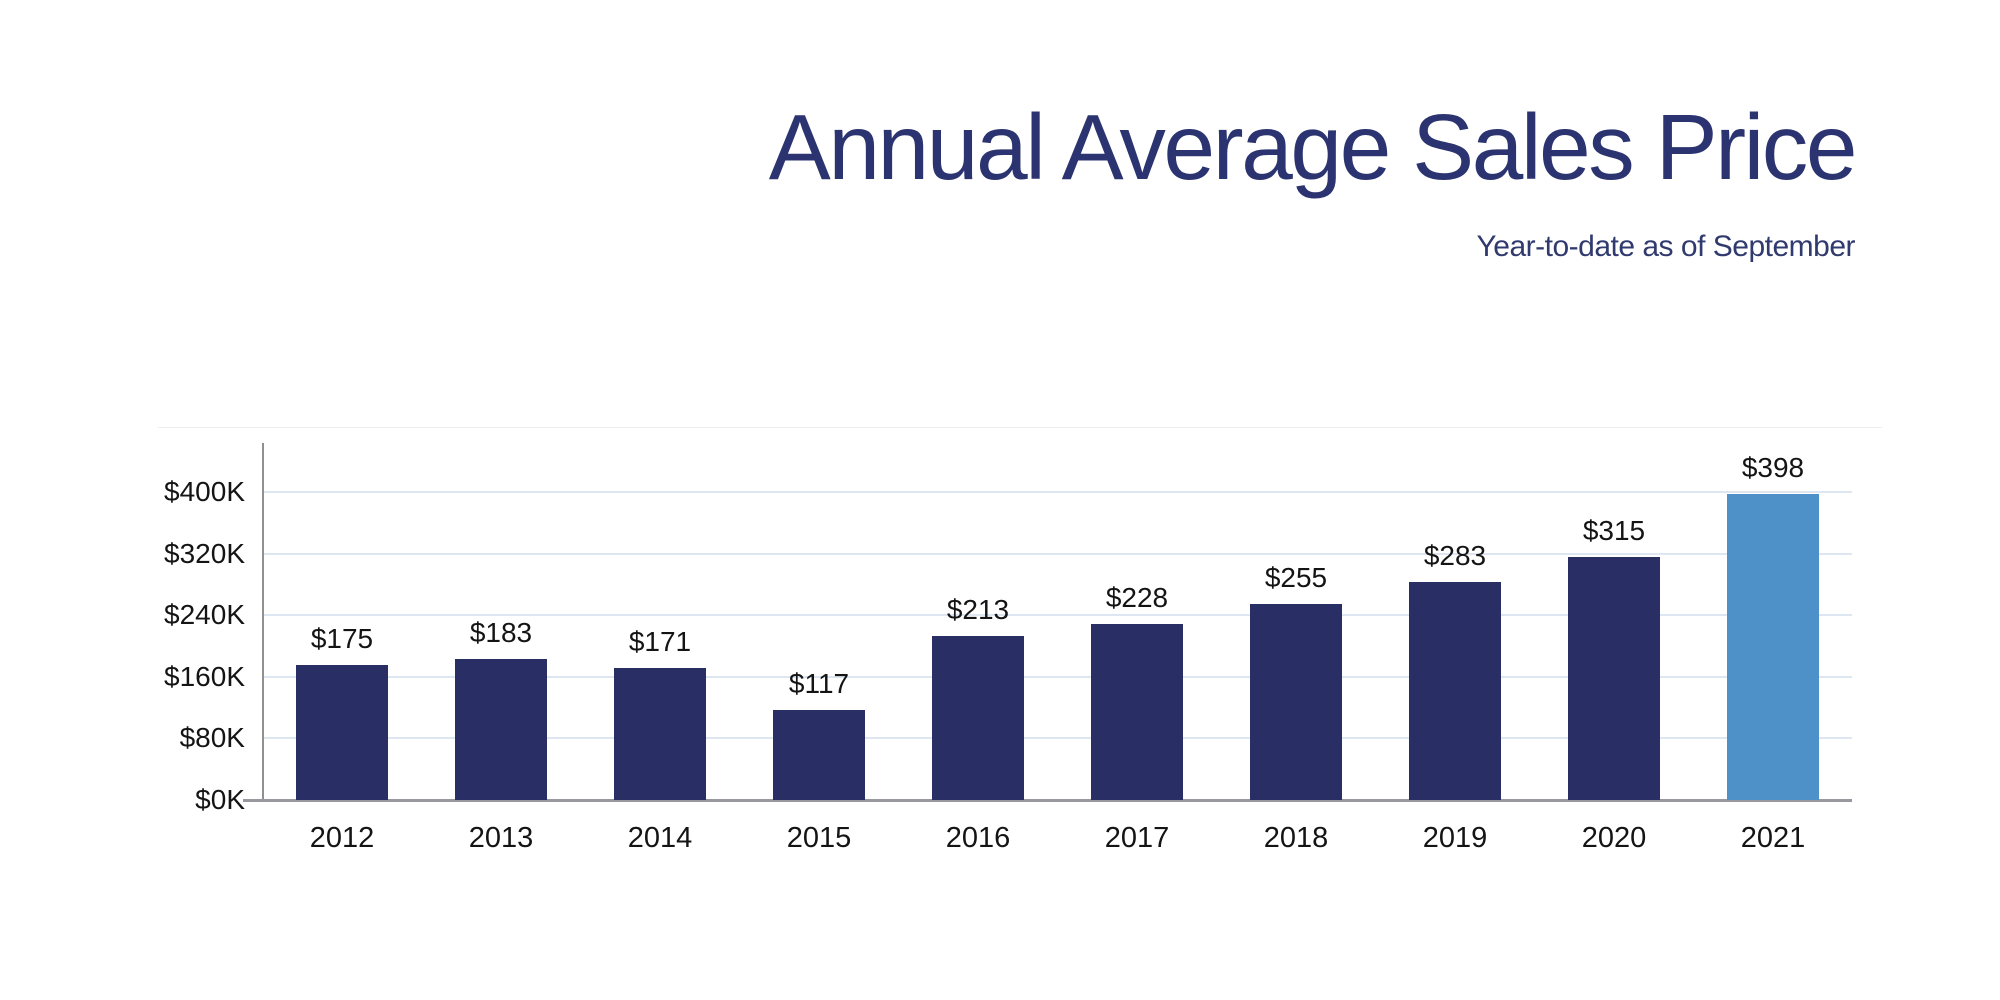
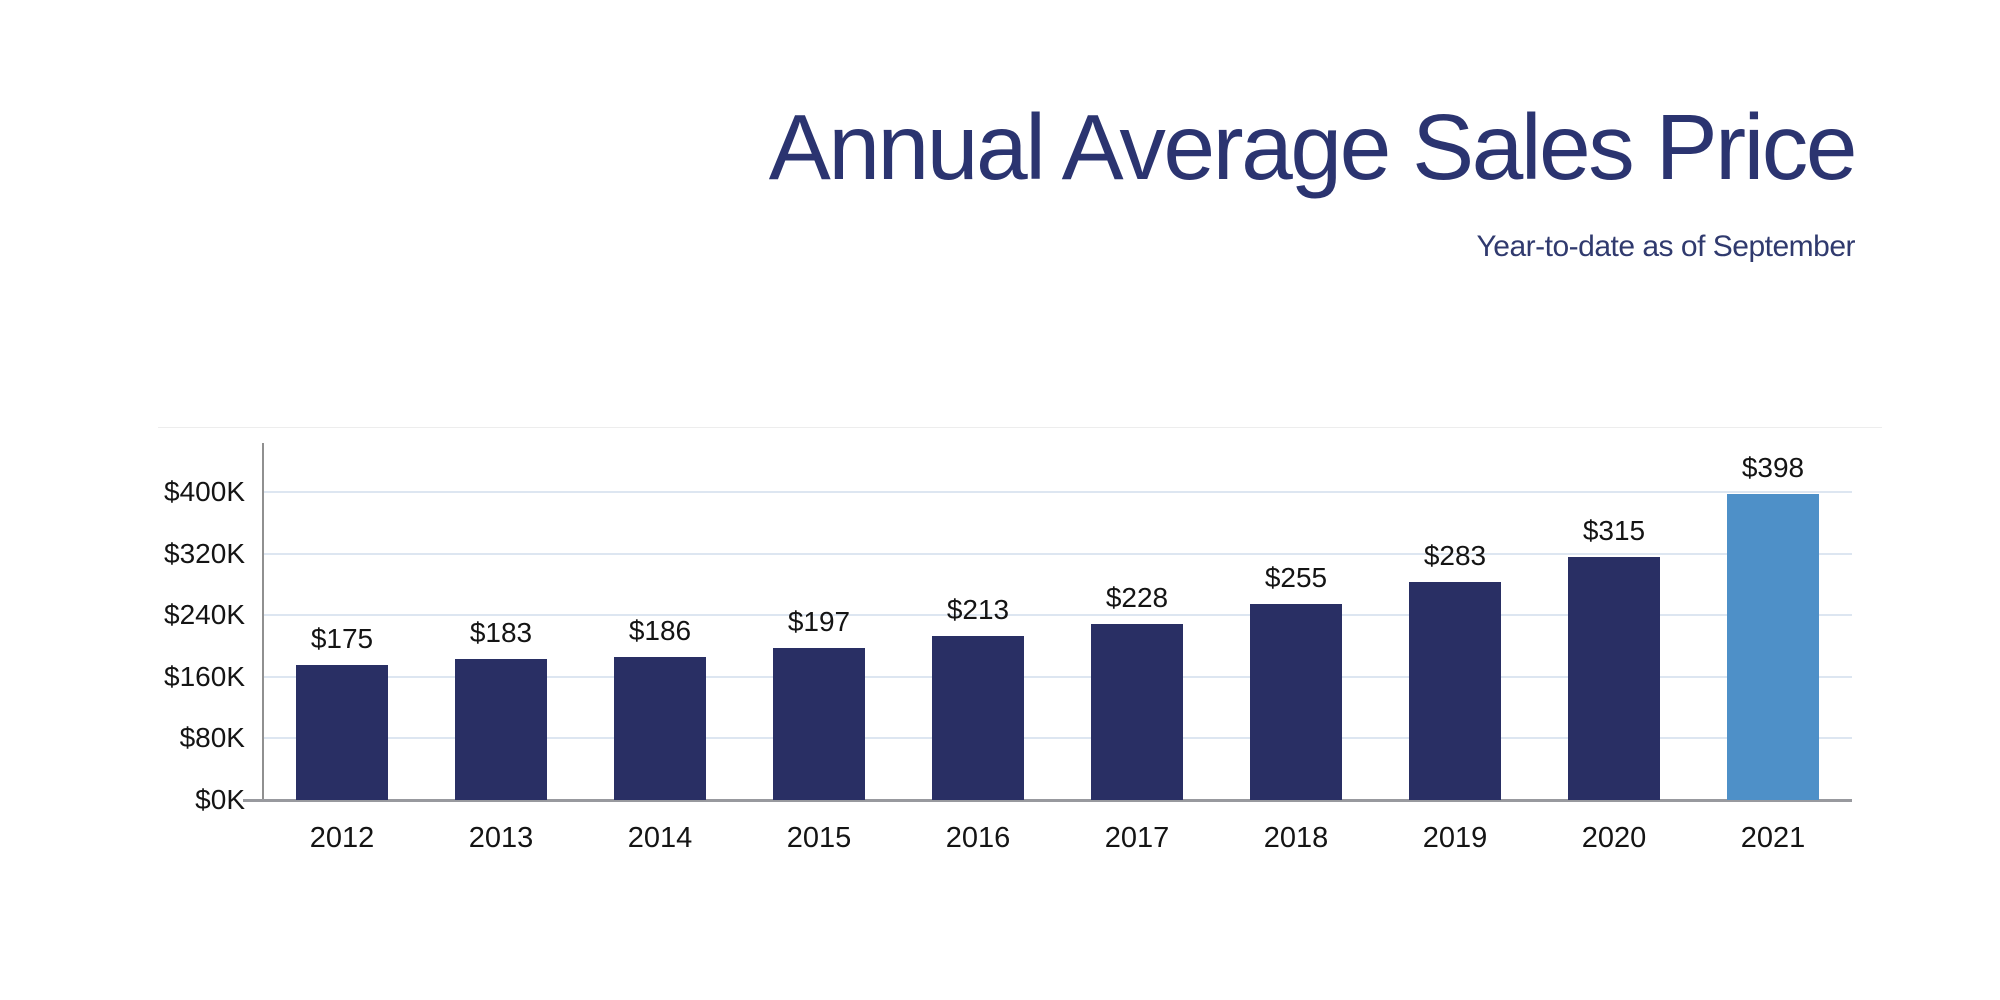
2014: $171 -> $186
2015: $117 -> $197
